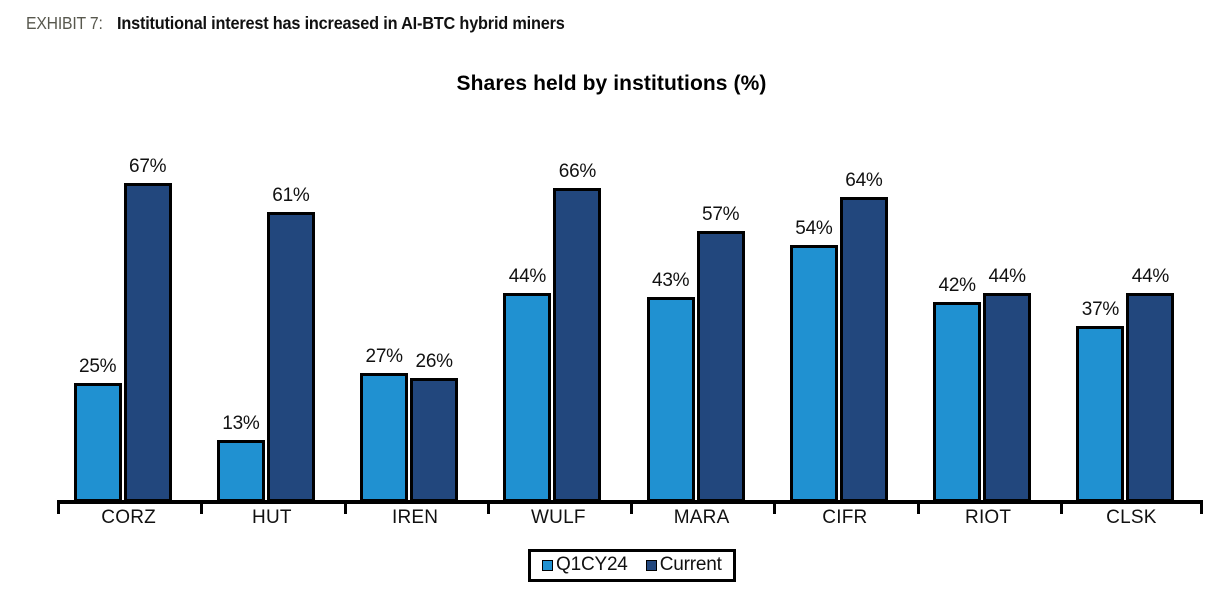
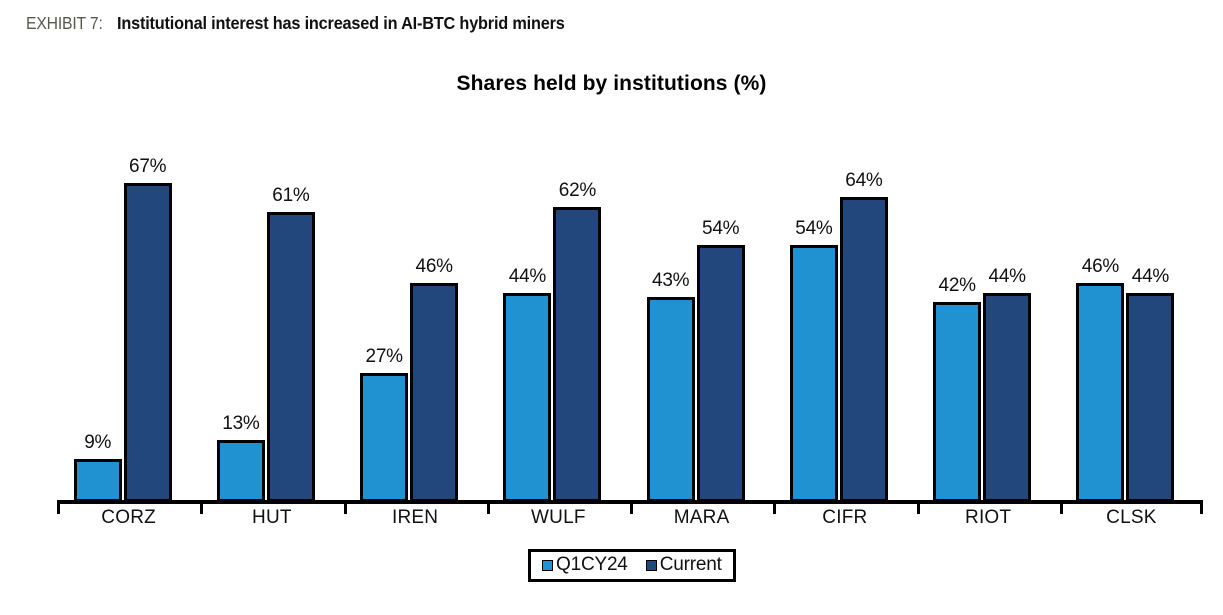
Q1CY24/CORZ: 25% -> 9%
Current/IREN: 26% -> 46%
Current/WULF: 66% -> 62%
Current/MARA: 57% -> 54%
Q1CY24/CLSK: 37% -> 46%
